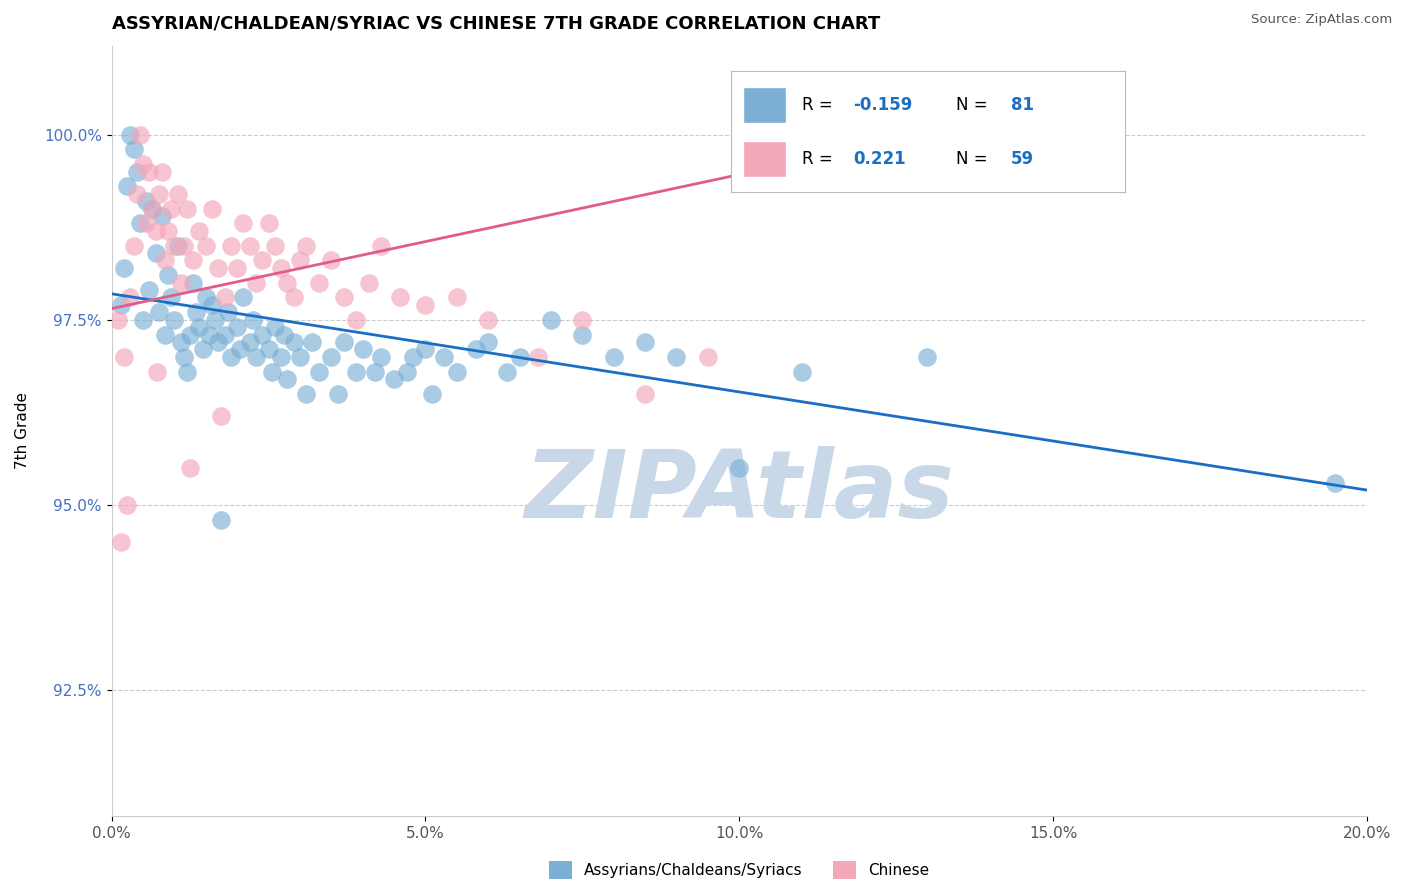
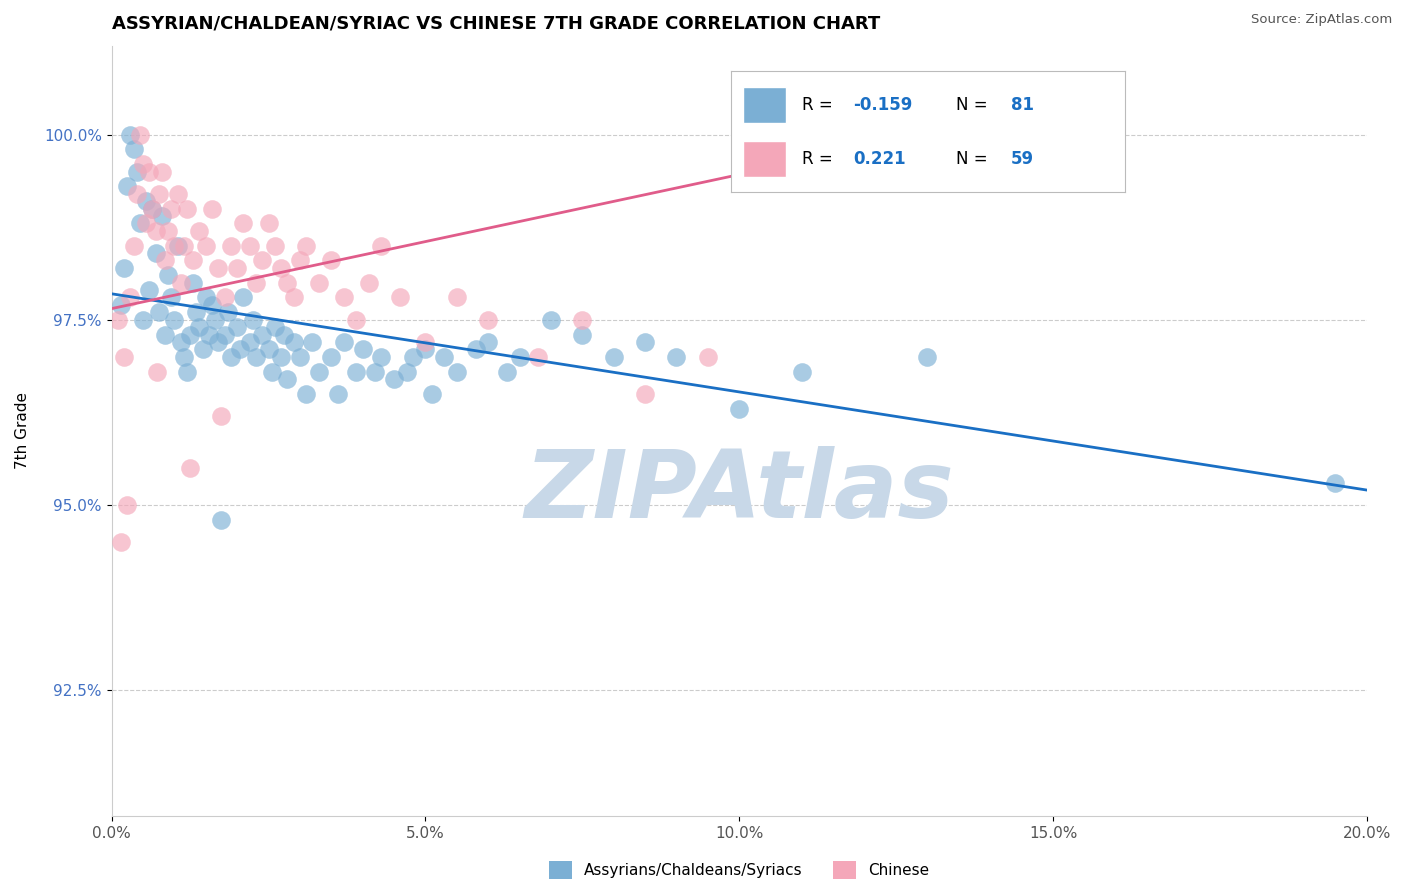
Chinese/5.0%: 97.7% -> 97.2%
Assyrians/Chaldeans/Syriacs/10.0%: 95.5% -> 96.3%
